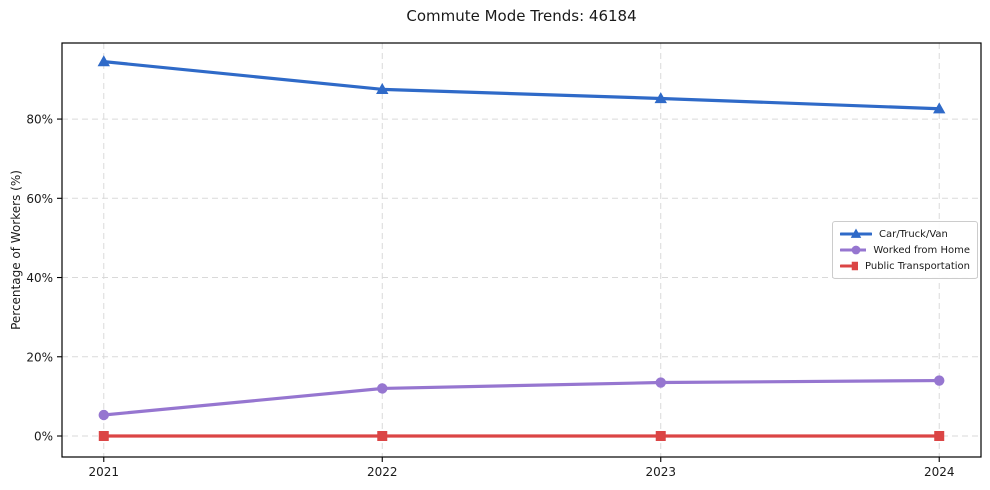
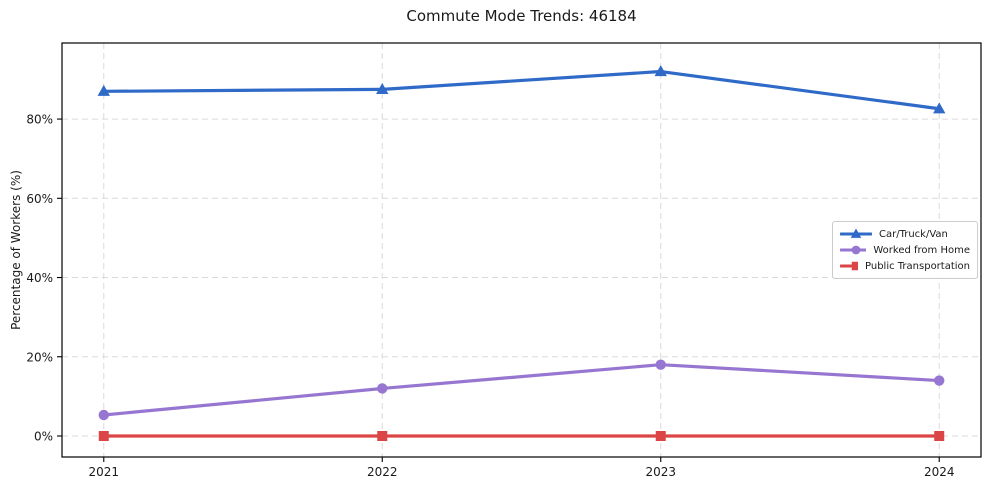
Car/Truck/Van/2021: 94% -> 87%
Car/Truck/Van/2023: 85% -> 92%
Worked from Home/2023: 14% -> 18%
